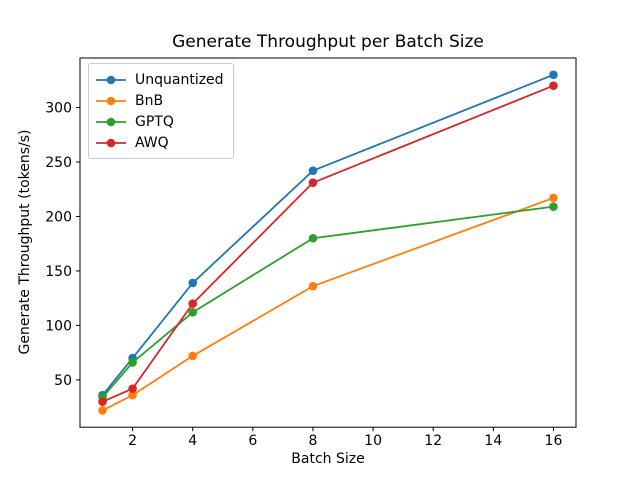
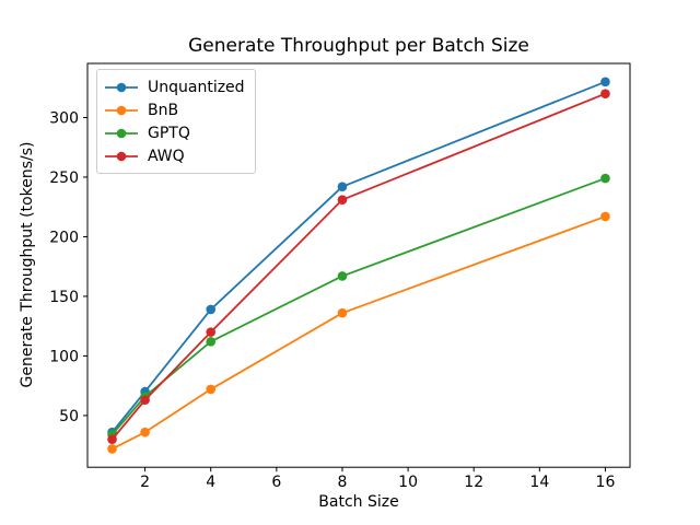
AWQ/2: 42 -> 63
GPTQ/8: 180 -> 167
GPTQ/16: 209 -> 249
